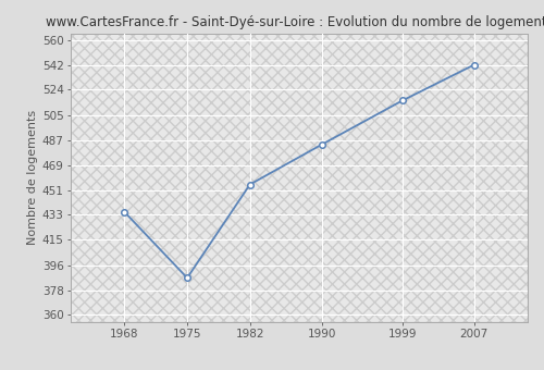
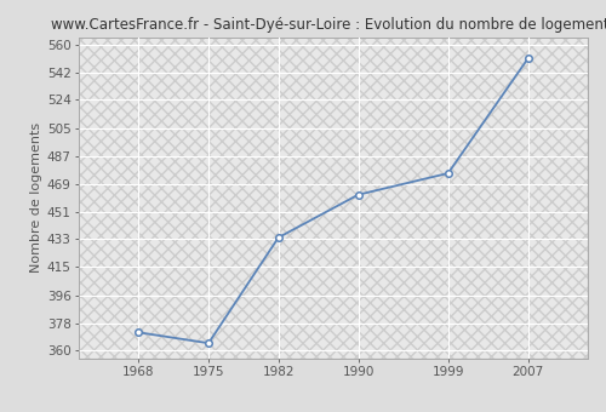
1968: 435 -> 372
1975: 387 -> 365
1982: 455 -> 434
1990: 484 -> 462
1999: 516 -> 476
2007: 542 -> 551
